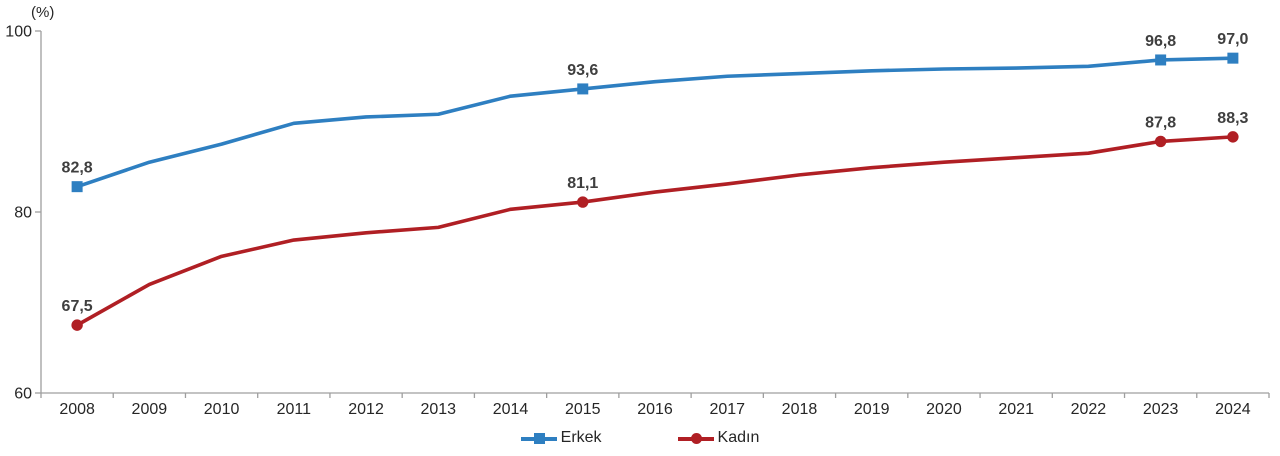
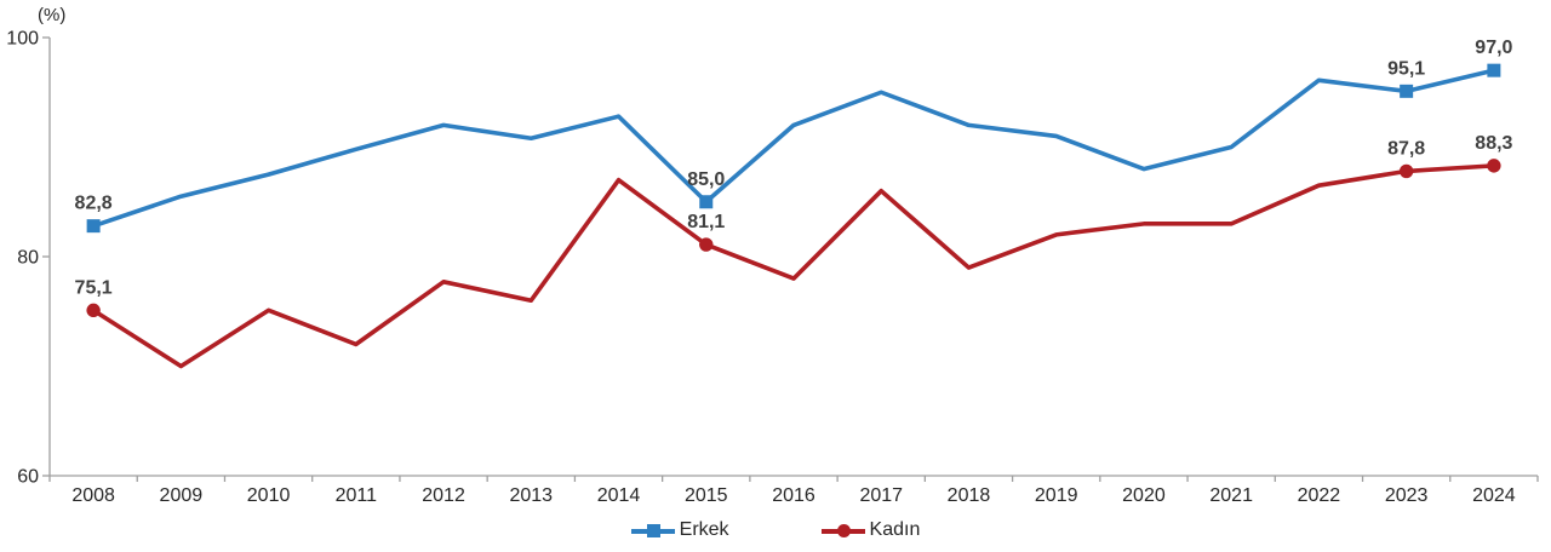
Kadın/2008: 67,5 -> 75,1
Kadın/2009: 72 -> 70
Kadın/2011: 77 -> 72
Erkek/2012: 90 -> 92
Kadın/2013: 78 -> 76
Kadın/2014: 80 -> 87
Erkek/2015: 93,6 -> 85,0
Erkek/2016: 94 -> 92
Kadın/2016: 82 -> 78
Kadın/2017: 83 -> 86
Erkek/2018: 95 -> 92
Kadın/2018: 84 -> 79
Erkek/2019: 96 -> 91
Kadın/2019: 85 -> 82
Erkek/2020: 96 -> 88
Kadın/2020: 86 -> 83
Erkek/2021: 96 -> 90
Kadın/2021: 86 -> 83
Erkek/2023: 96,8 -> 95,1
